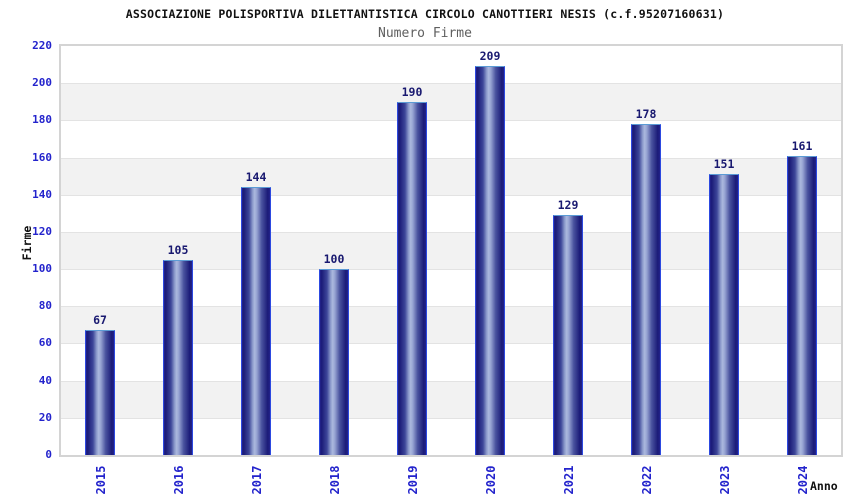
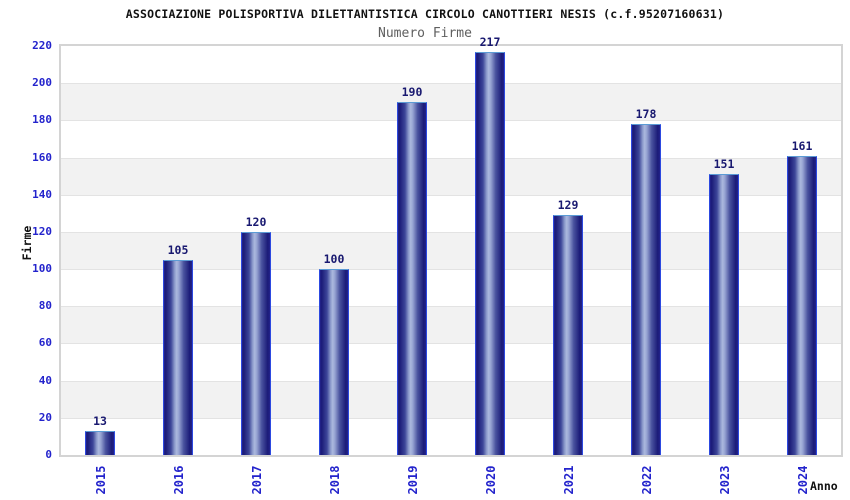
2015: 67 -> 13
2017: 144 -> 120
2020: 209 -> 217
